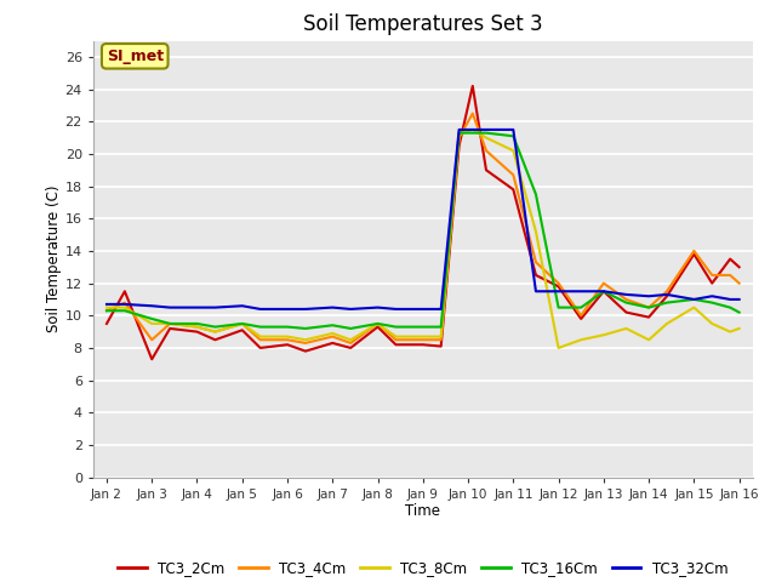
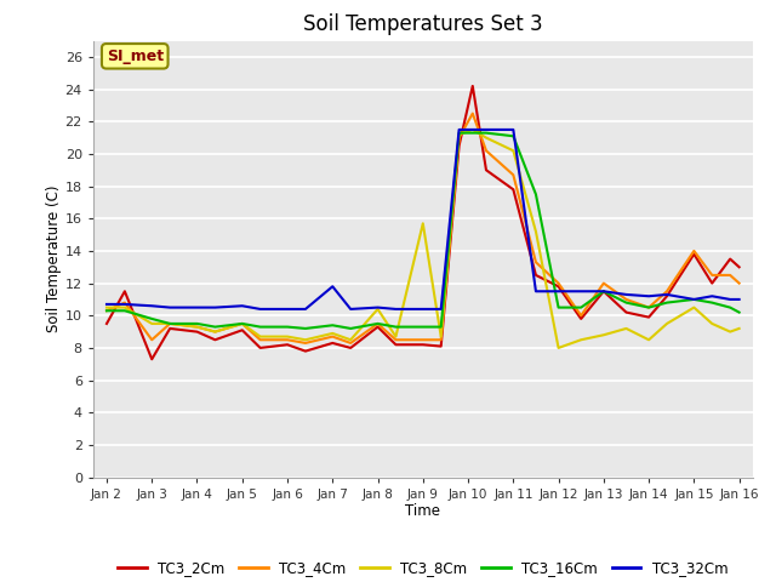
TC3_32Cm/Jan 7: 10.5 -> 11.8
TC3_8Cm/Jan 8: 9.5 -> 10.4
TC3_8Cm/Jan 9: 8.7 -> 15.7
